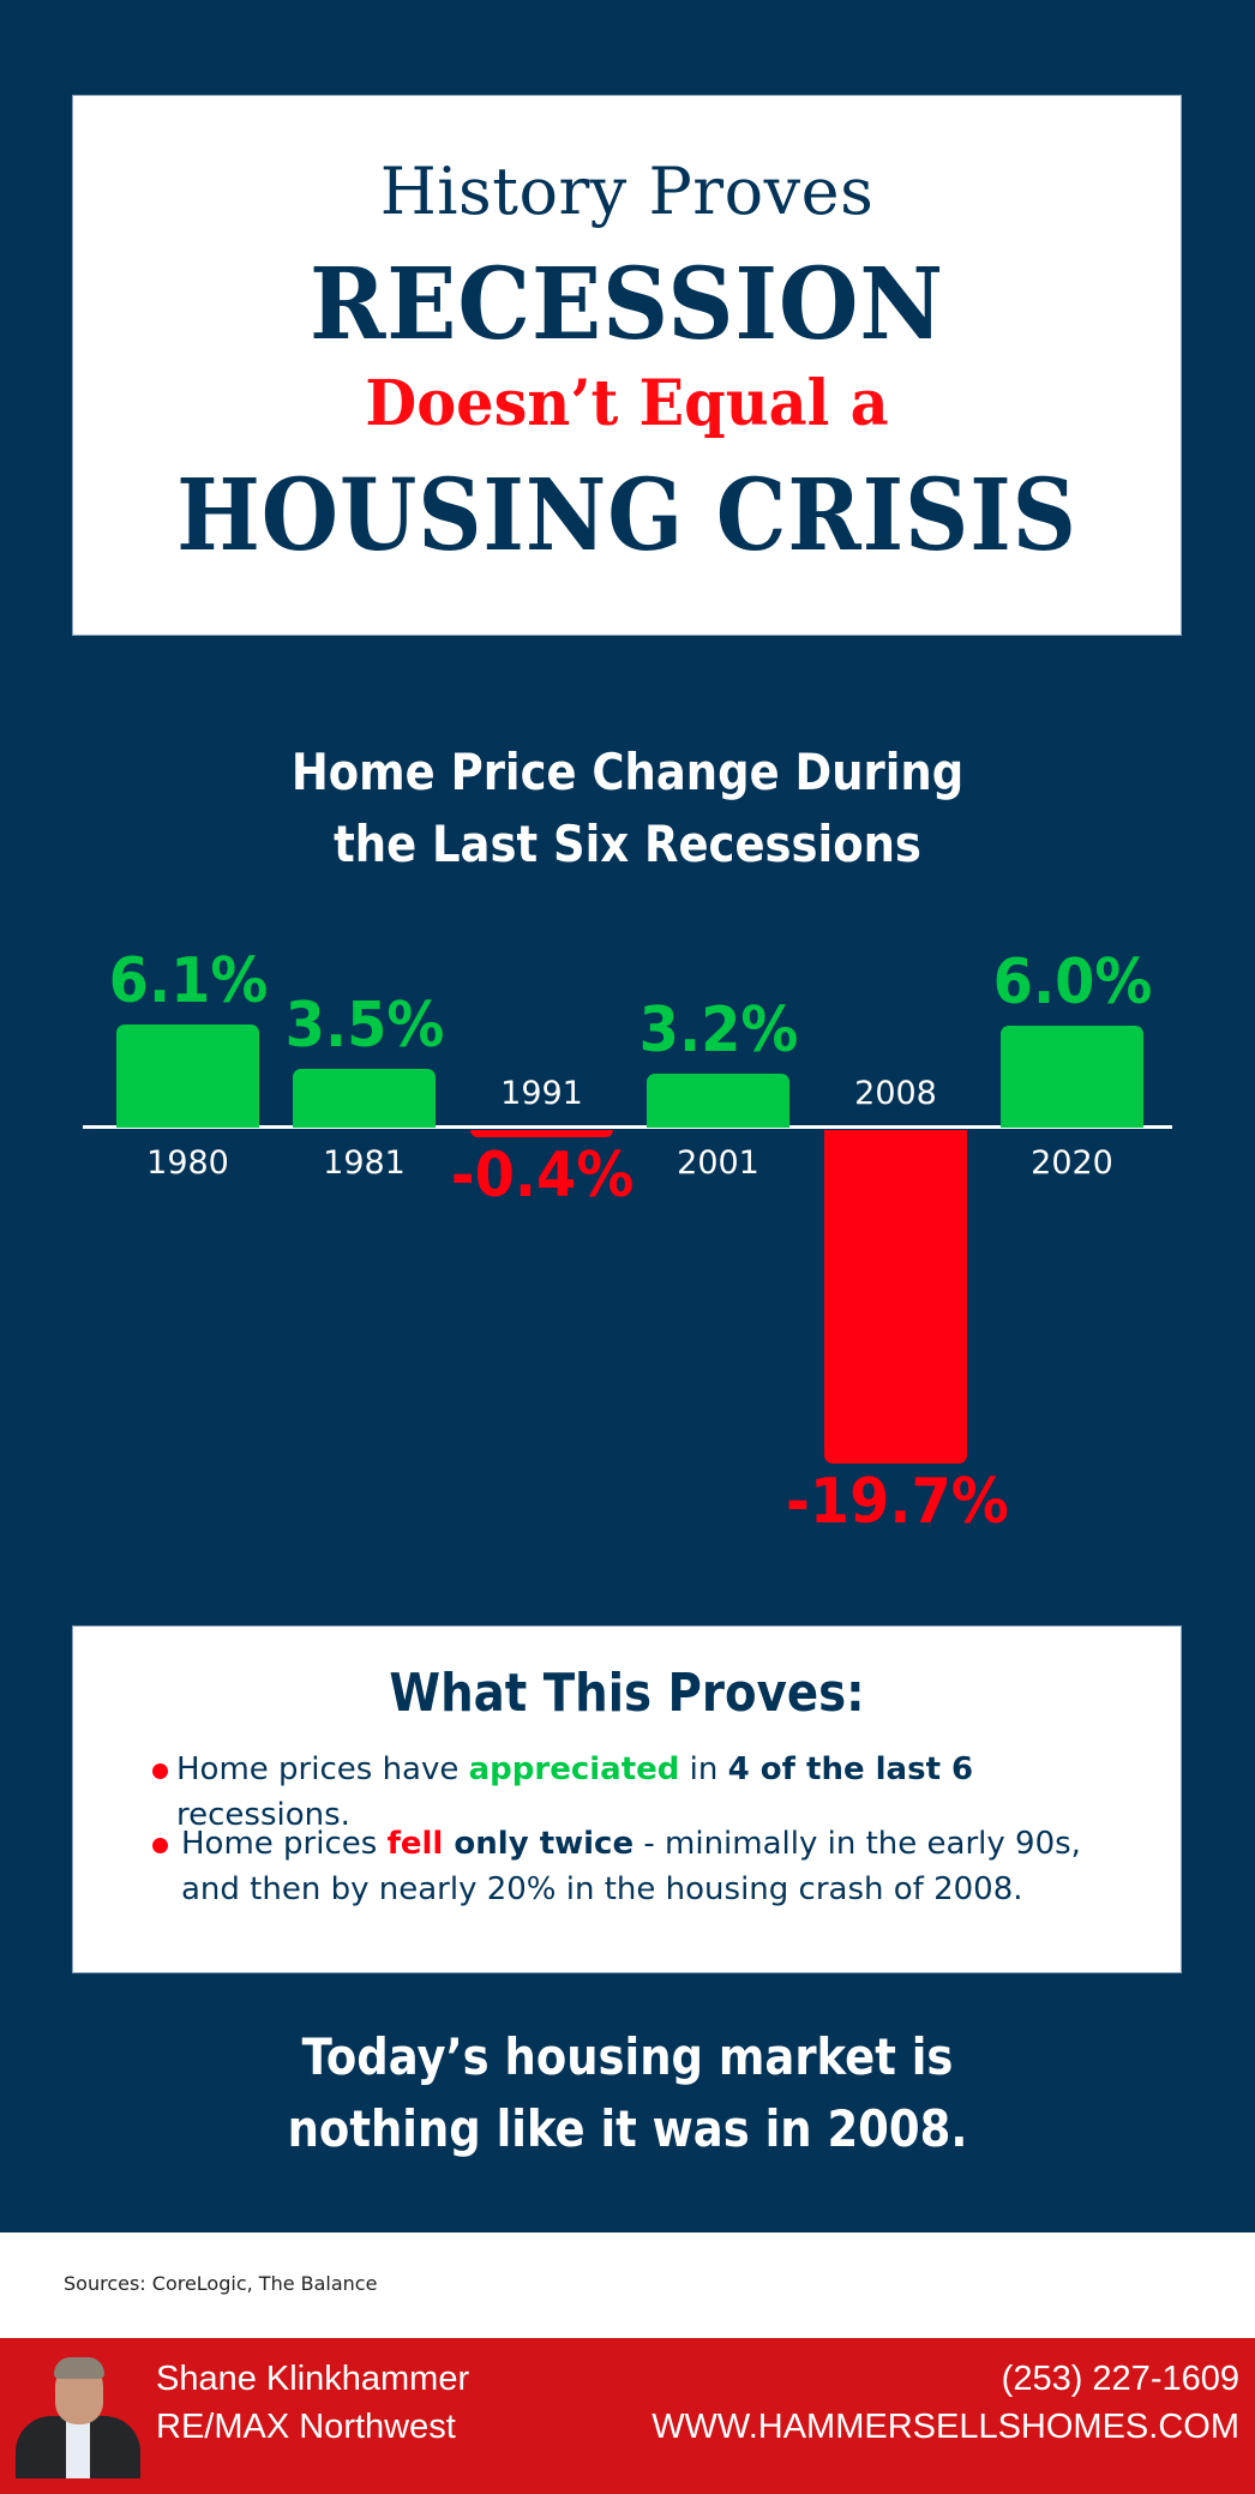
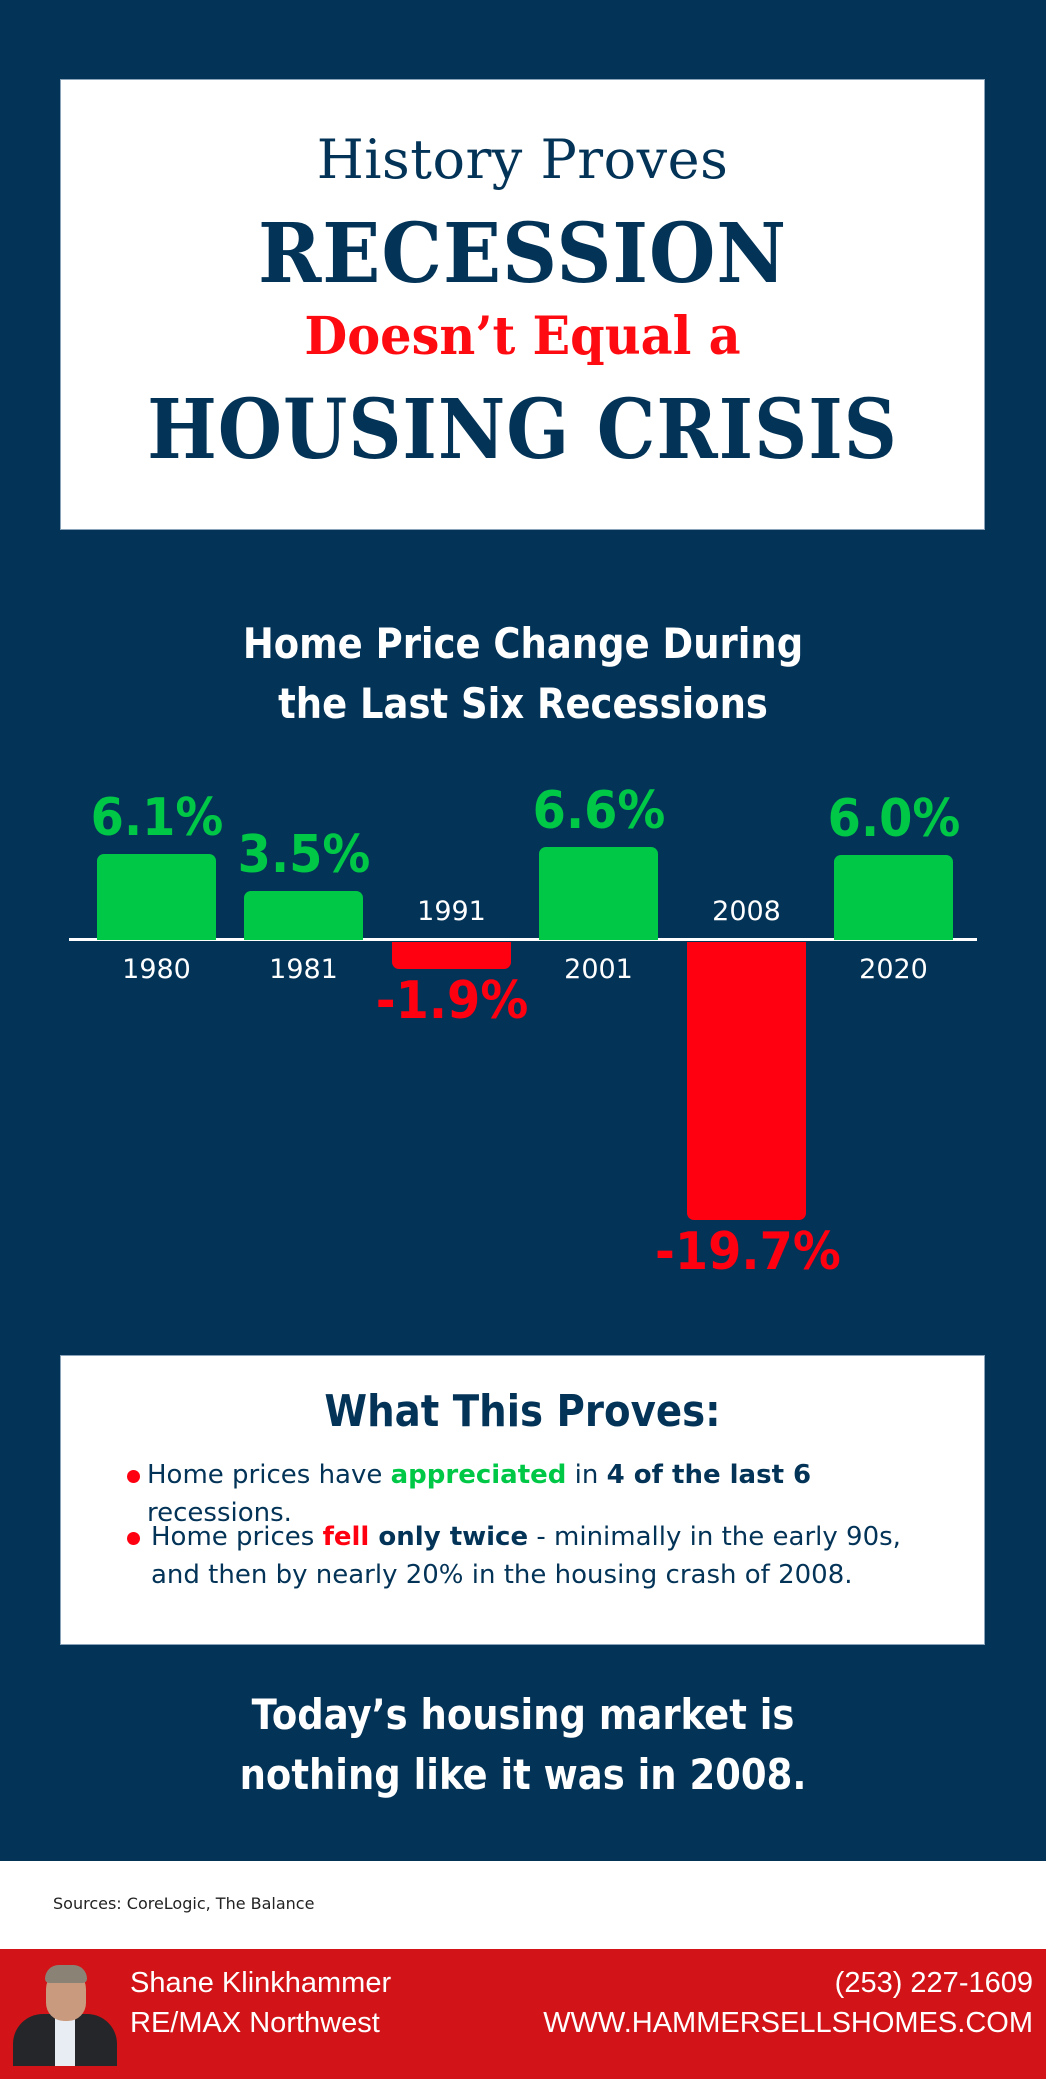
1991: -0.4% -> -1.9%
2001: 3.2% -> 6.6%
